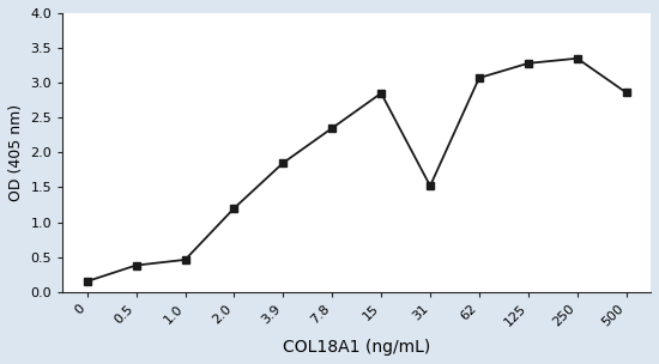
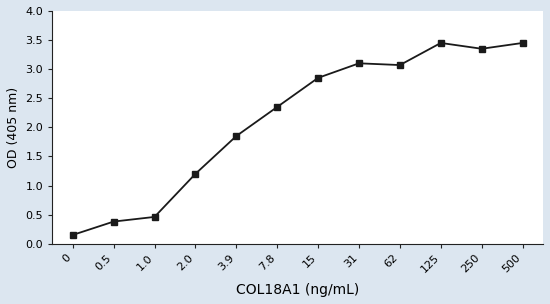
31: 1.52 -> 3.10
125: 3.28 -> 3.45
500: 2.86 -> 3.45
